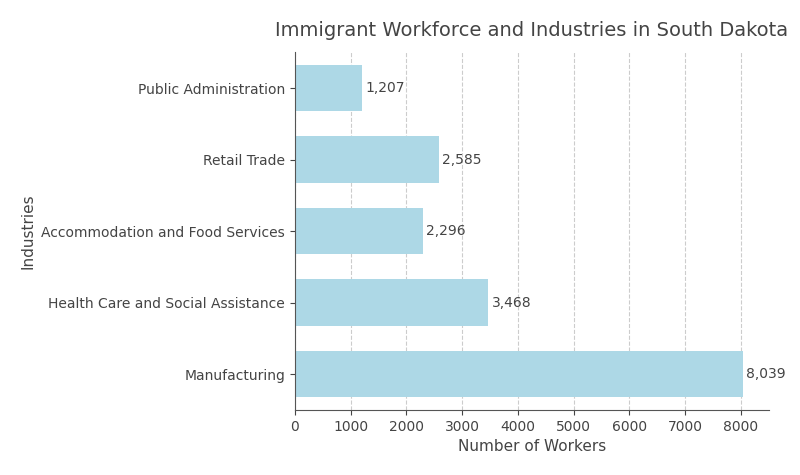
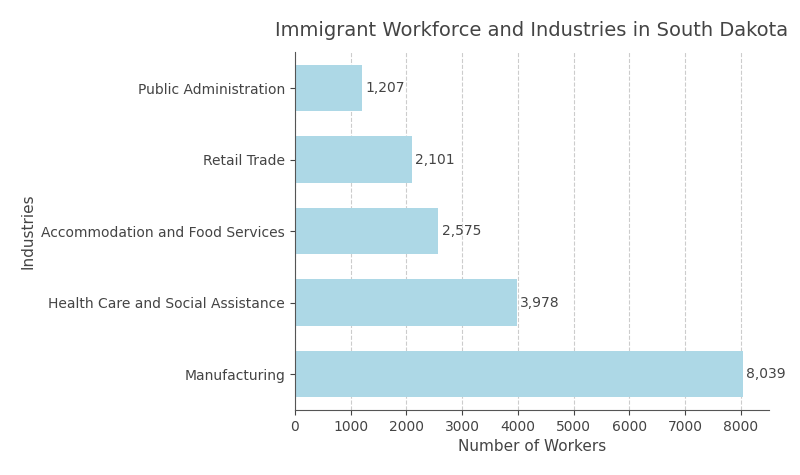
Retail Trade: 2,585 -> 2,101
Accommodation and Food Services: 2,296 -> 2,575
Health Care and Social Assistance: 3,468 -> 3,978
